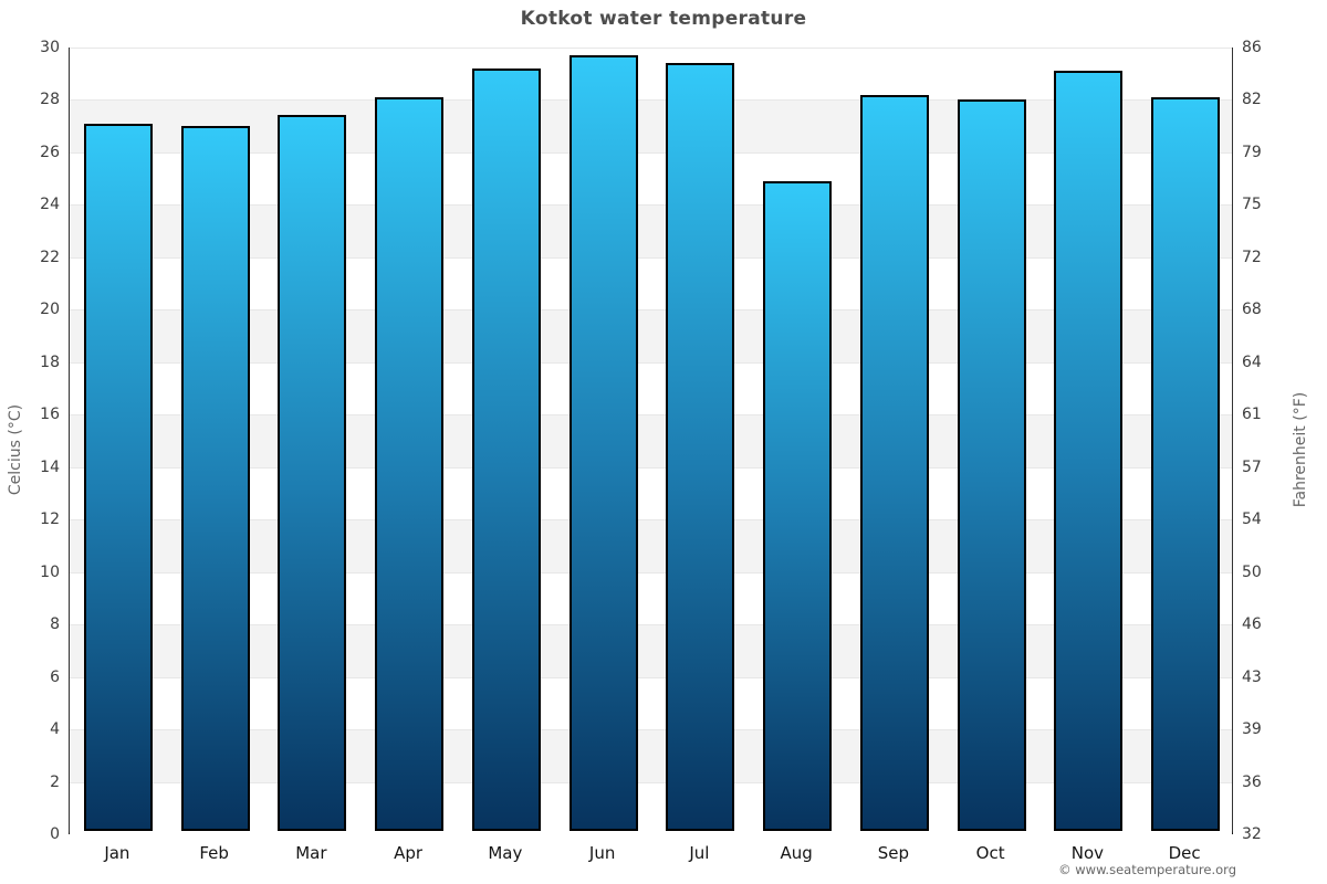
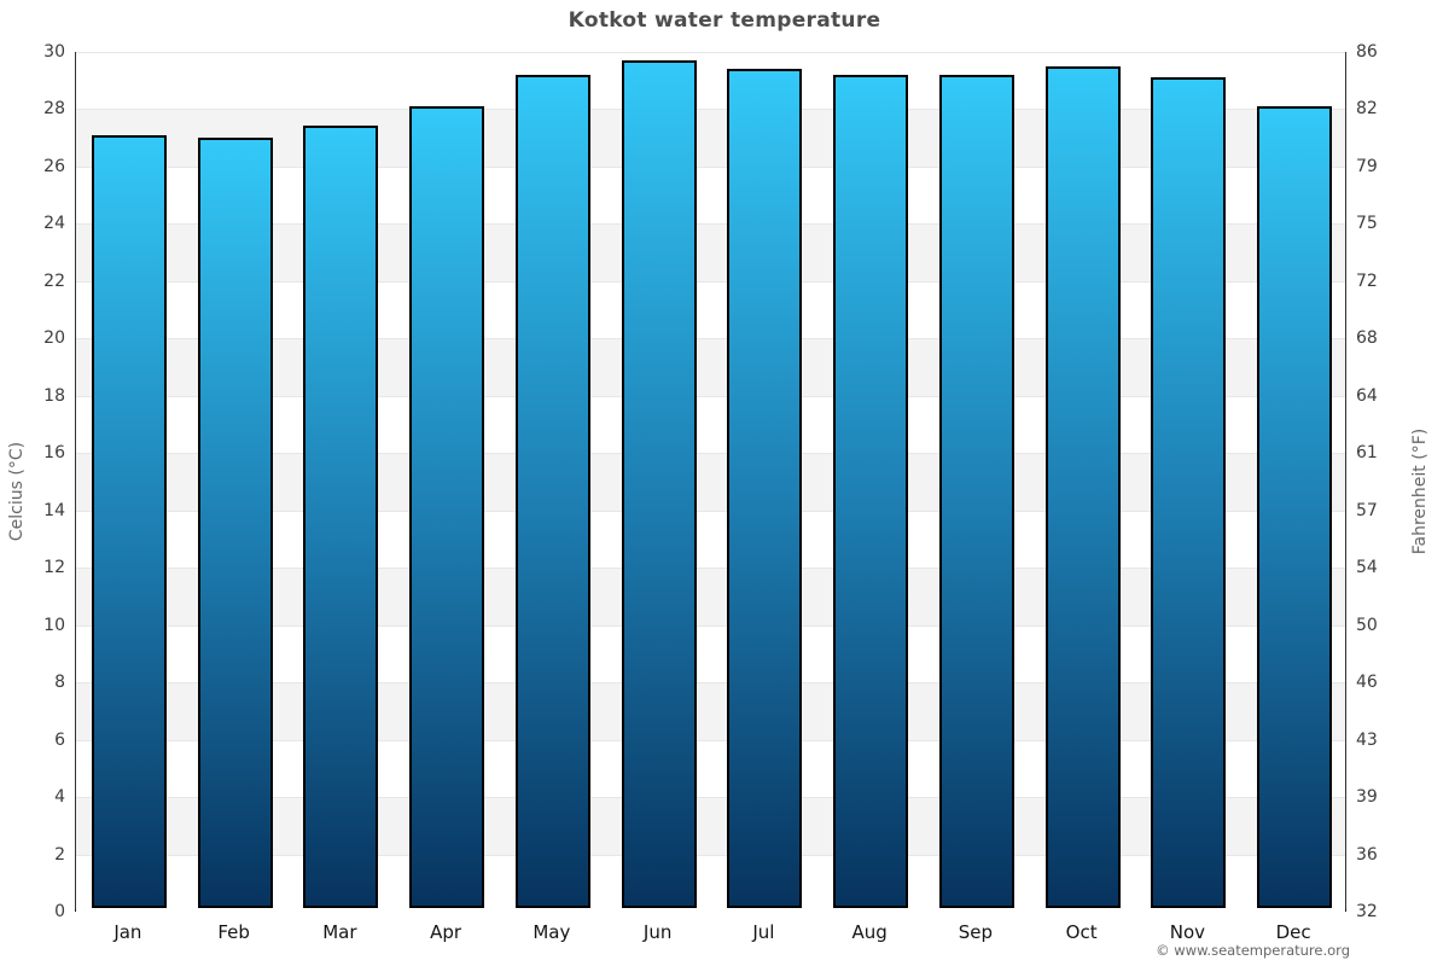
Aug: 24.9 -> 29.2
Sep: 28.2 -> 29.2
Oct: 28.0 -> 29.5
